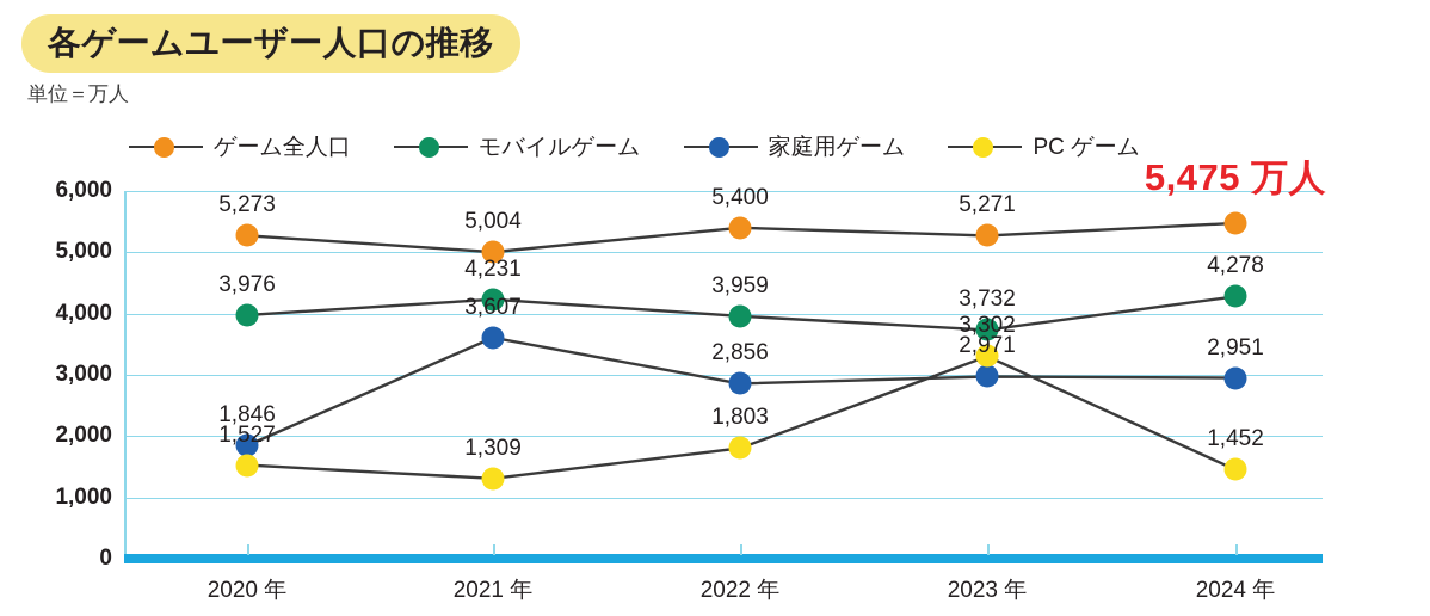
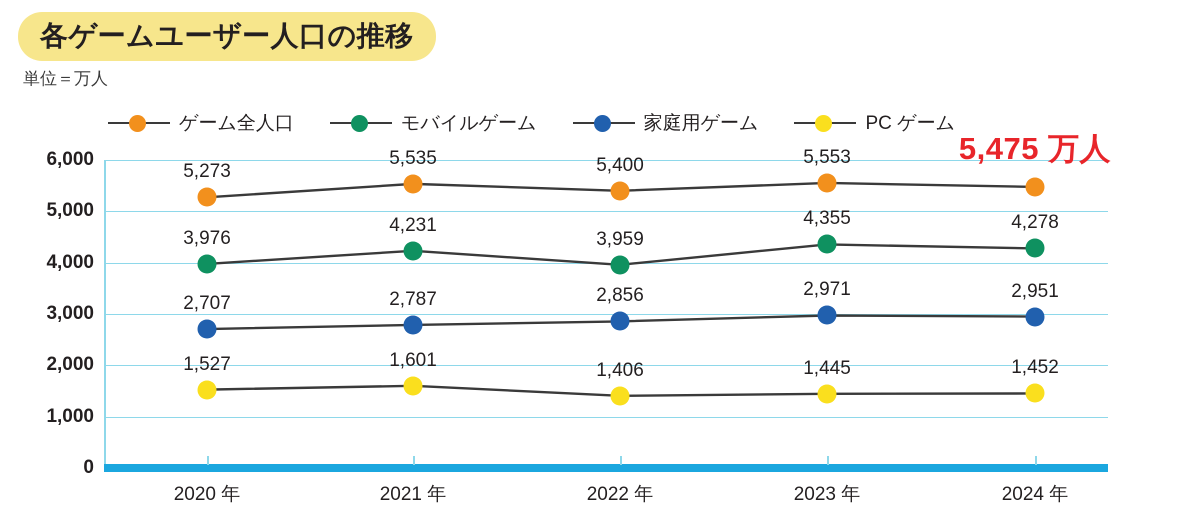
家庭用ゲーム/2020 年: 1,846 -> 2,707
ゲーム全人口/2021 年: 5,004 -> 5,535
家庭用ゲーム/2021 年: 3,607 -> 2,787
PC ゲーム/2021 年: 1,309 -> 1,601
PC ゲーム/2022 年: 1,803 -> 1,406
ゲーム全人口/2023 年: 5,271 -> 5,553
モバイルゲーム/2023 年: 3,732 -> 4,355
PC ゲーム/2023 年: 3,302 -> 1,445
